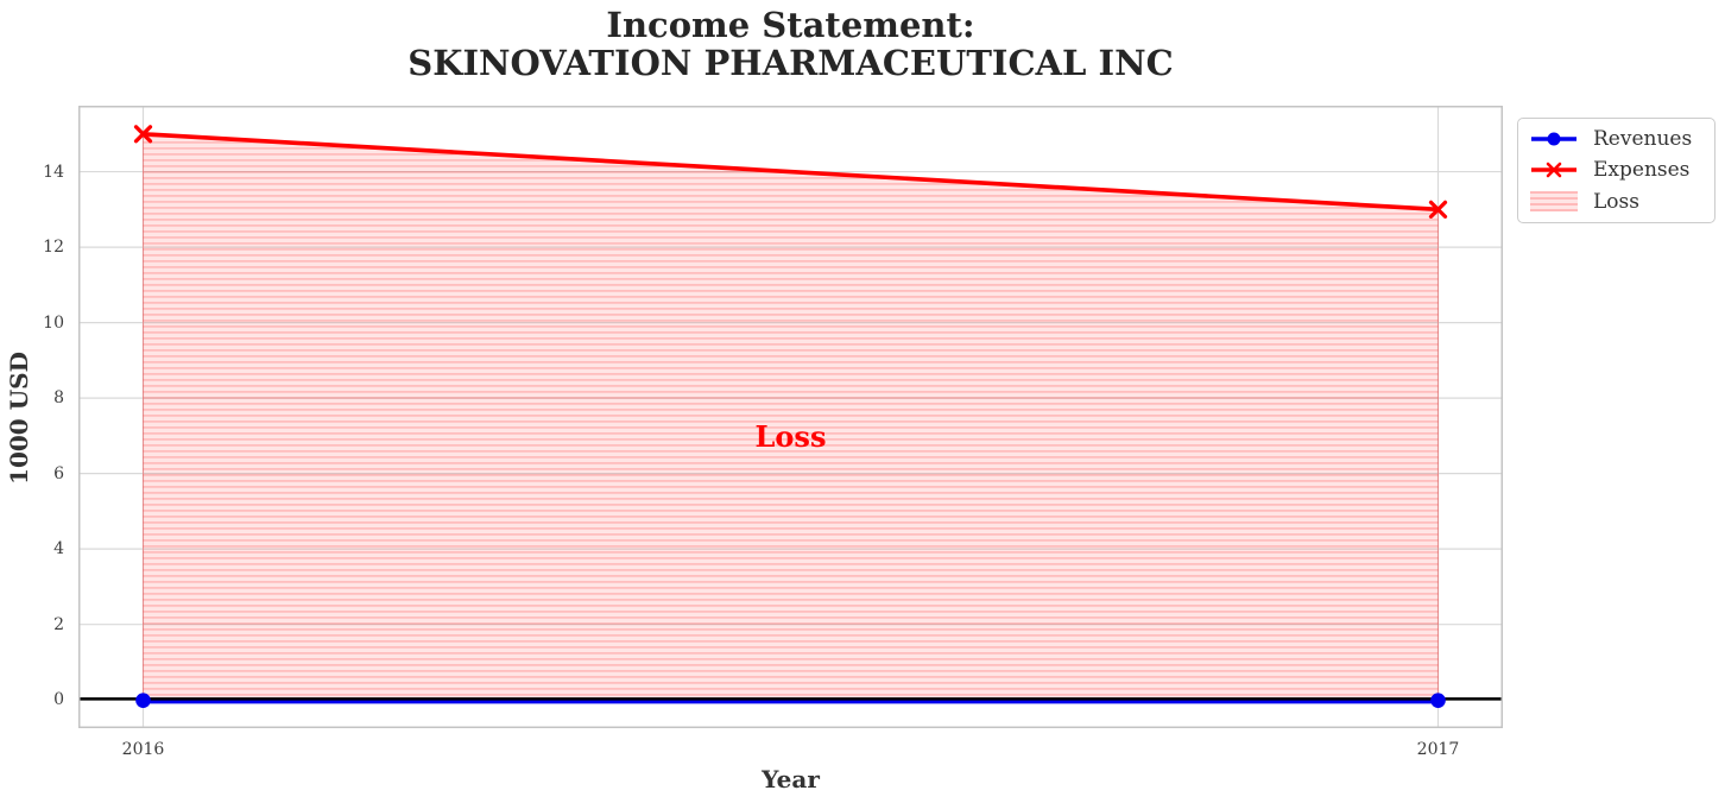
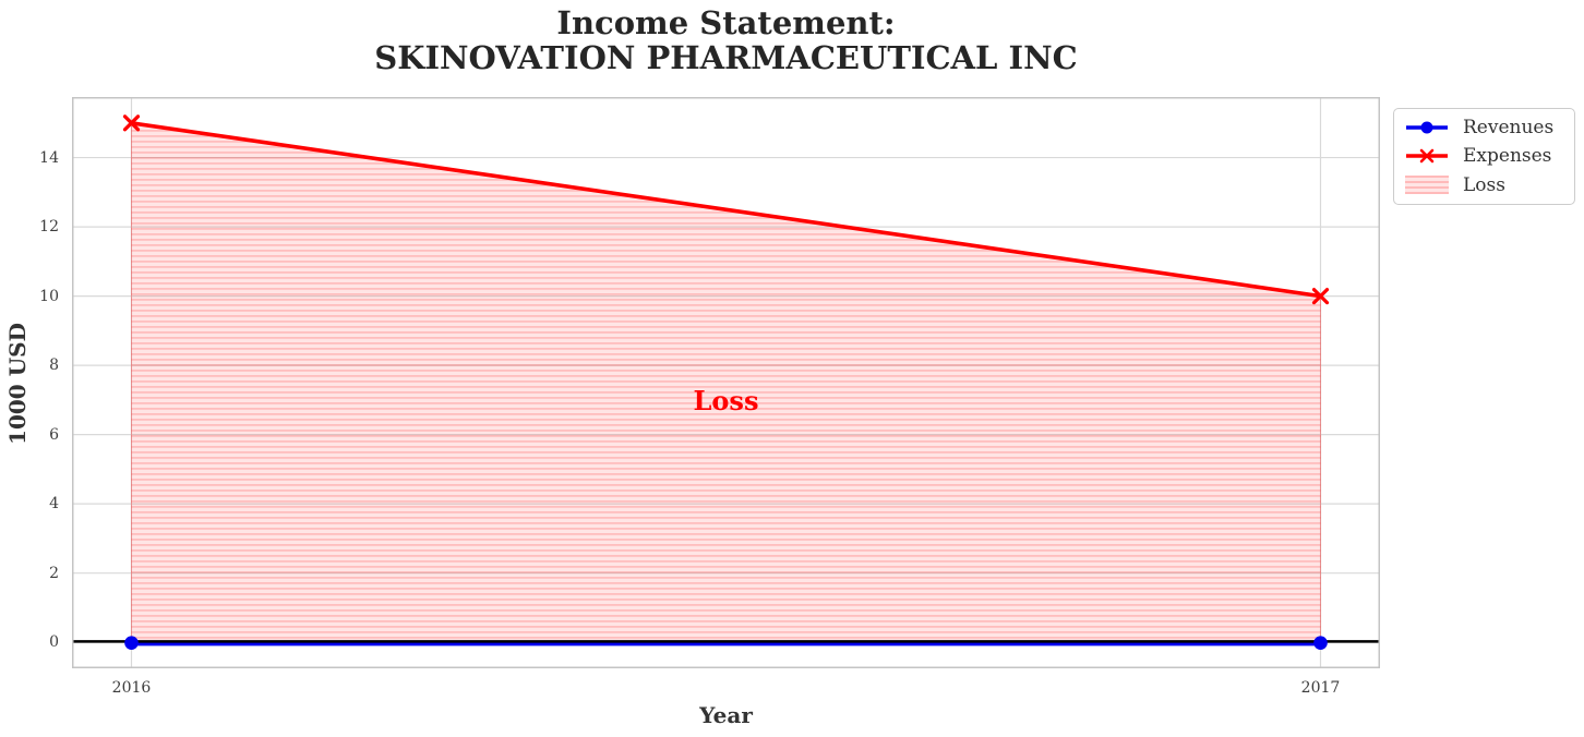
Expenses/2017: 13 -> 10
